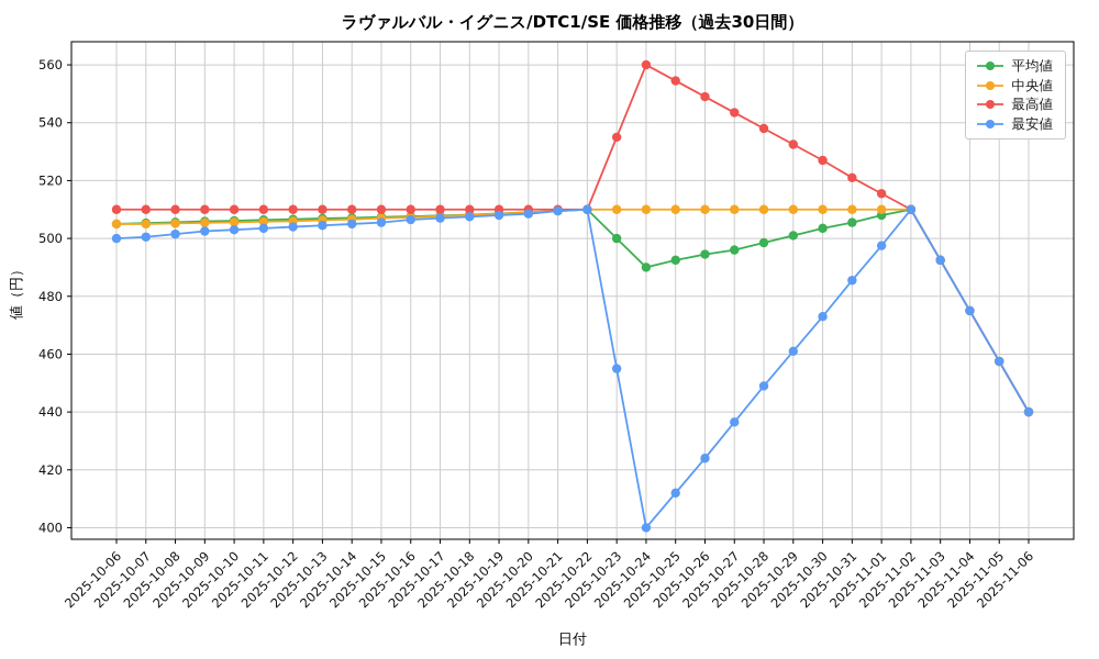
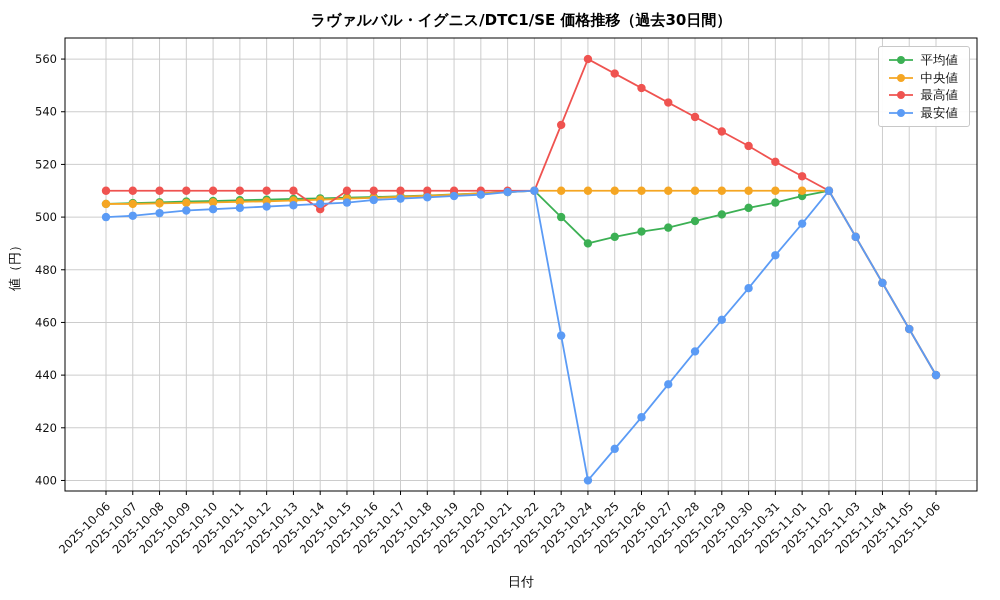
最高値/2025-10-14: 510 -> 503
